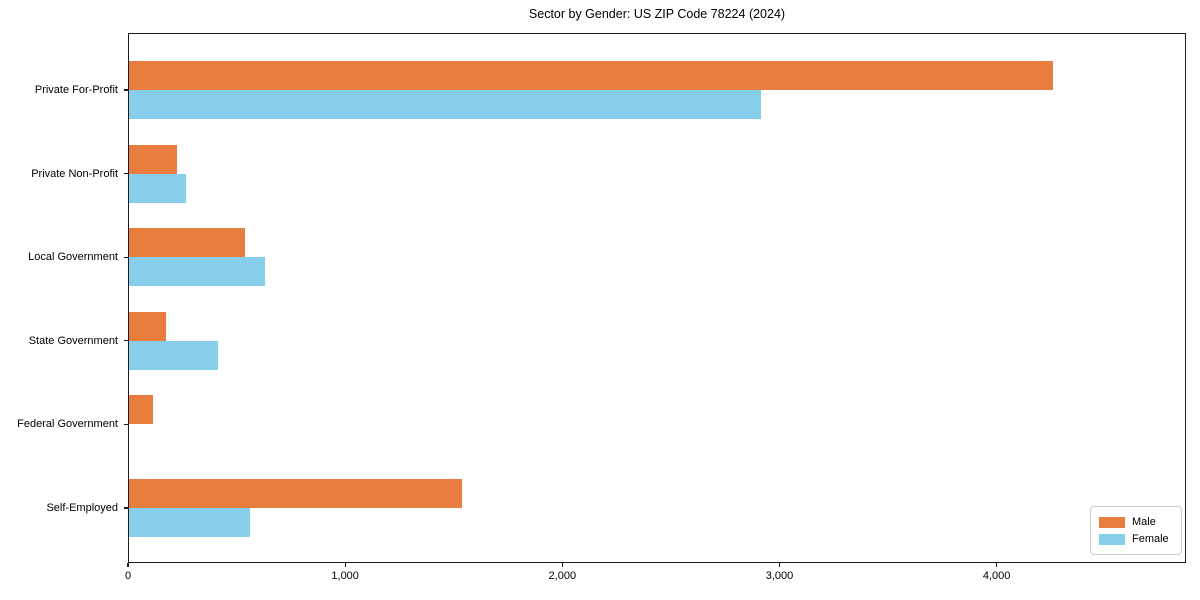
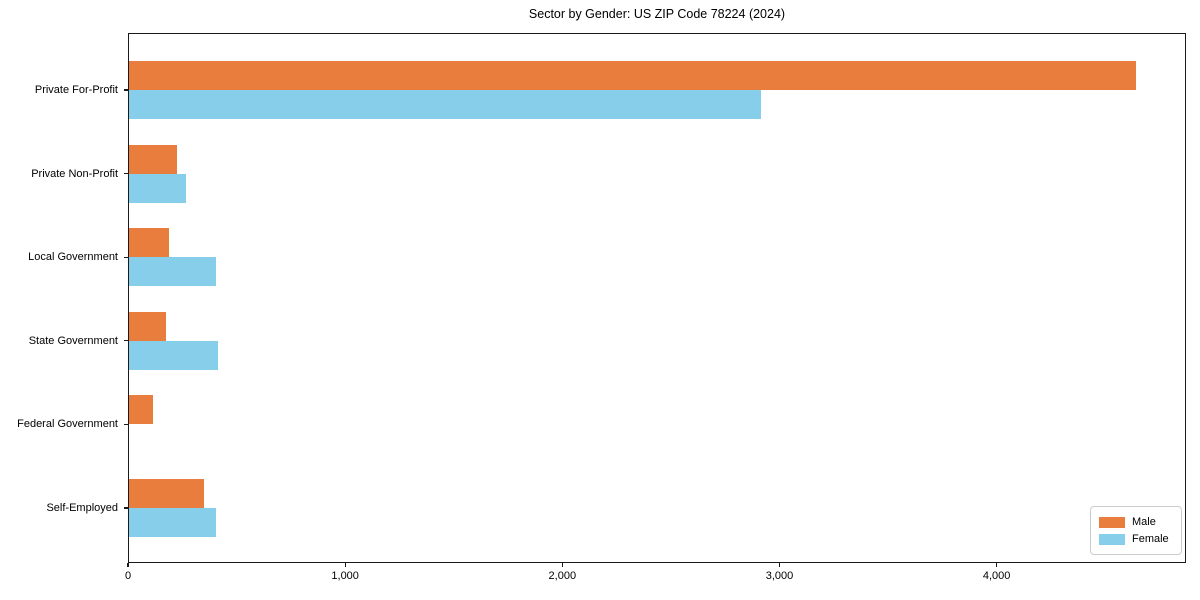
Male/Private For-Profit: 4260 -> 4640
Male/Local Government: 540 -> 190
Female/Local Government: 630 -> 400
Male/Self-Employed: 1540 -> 350
Female/Self-Employed: 560 -> 400
